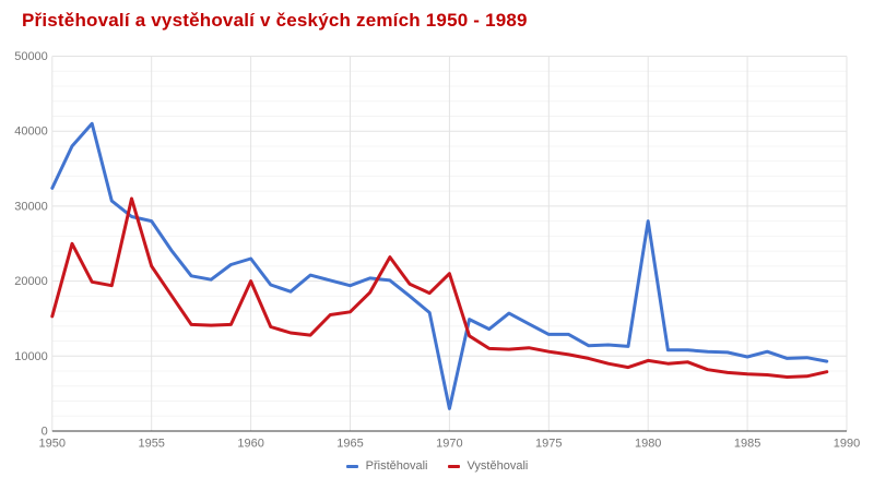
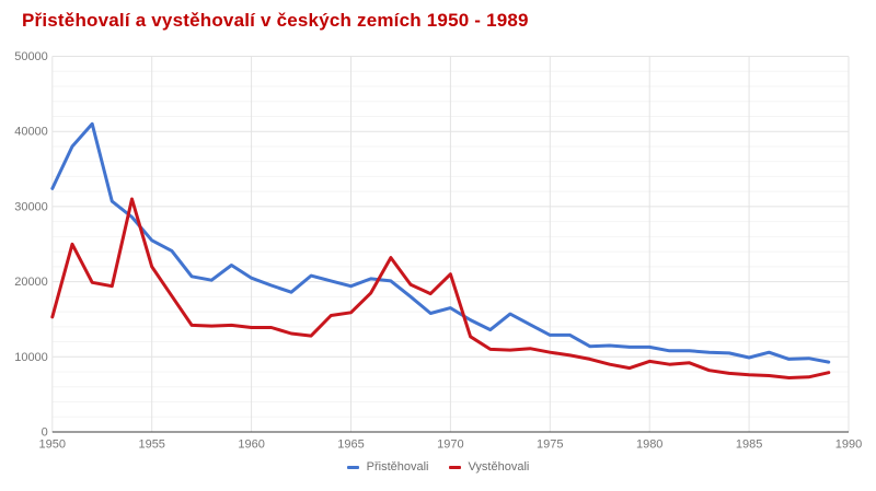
Přistěhovali/1955: 28000 -> 26000
Přistěhovali/1960: 23000 -> 20000
Vystěhovali/1960: 20000 -> 14000
Přistěhovali/1970: 3000 -> 16000
Přistěhovali/1980: 28000 -> 11000
